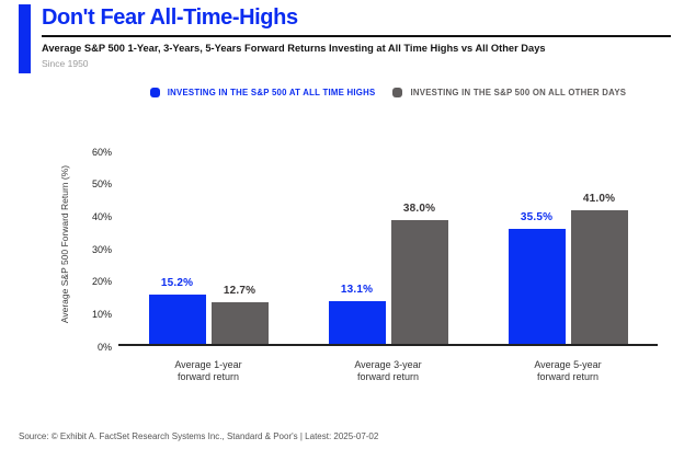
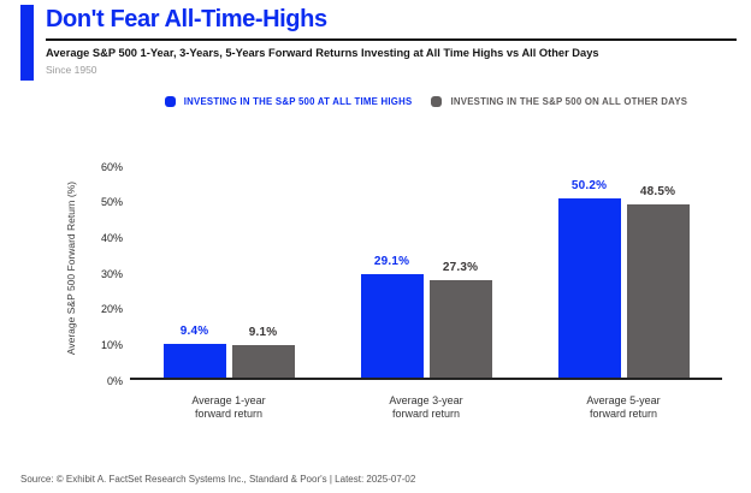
INVESTING IN THE S&P 500 AT ALL TIME HIGHS/Average 1-year forward return: 15.2% -> 9.4%
INVESTING IN THE S&P 500 ON ALL OTHER DAYS/Average 1-year forward return: 12.7% -> 9.1%
INVESTING IN THE S&P 500 AT ALL TIME HIGHS/Average 3-year forward return: 13.1% -> 29.1%
INVESTING IN THE S&P 500 ON ALL OTHER DAYS/Average 3-year forward return: 38.0% -> 27.3%
INVESTING IN THE S&P 500 AT ALL TIME HIGHS/Average 5-year forward return: 35.5% -> 50.2%
INVESTING IN THE S&P 500 ON ALL OTHER DAYS/Average 5-year forward return: 41.0% -> 48.5%
